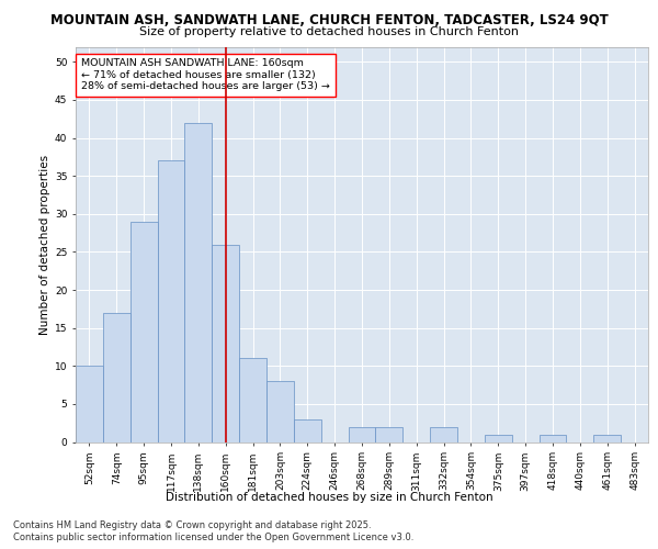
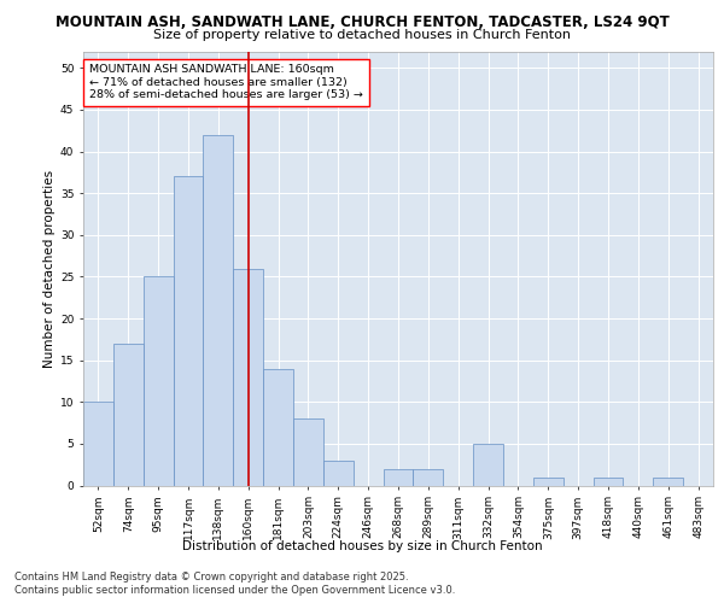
95sqm: 29 -> 25
181sqm: 11 -> 14
332sqm: 2 -> 5
